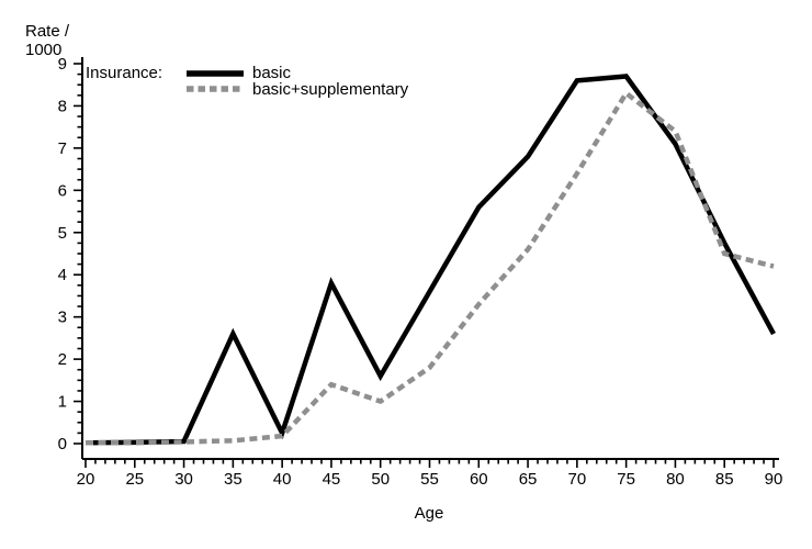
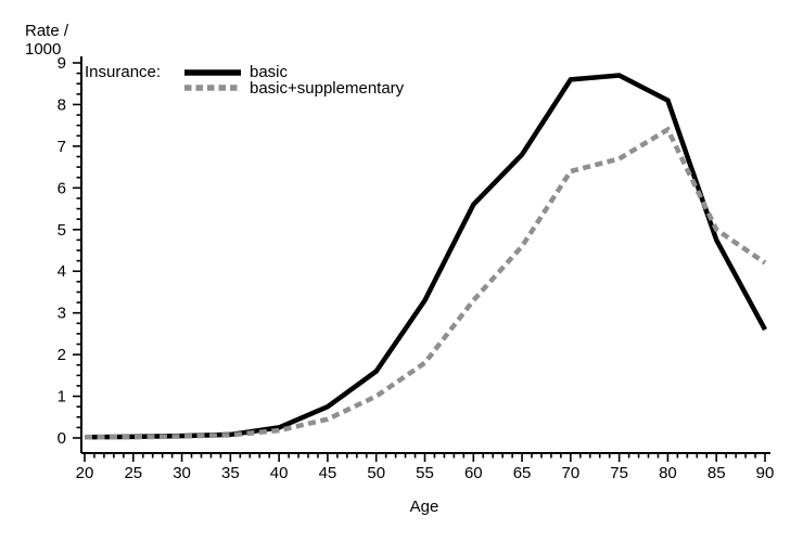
basic/35: 2.6 -> 0.1
basic/45: 3.8 -> 0.8
basic+supplementary/45: 1.4 -> 0.5
basic/55: 3.6 -> 3.3
basic+supplementary/75: 8.3 -> 6.7
basic/80: 7.1 -> 8.1
basic+supplementary/85: 4.5 -> 5.0
